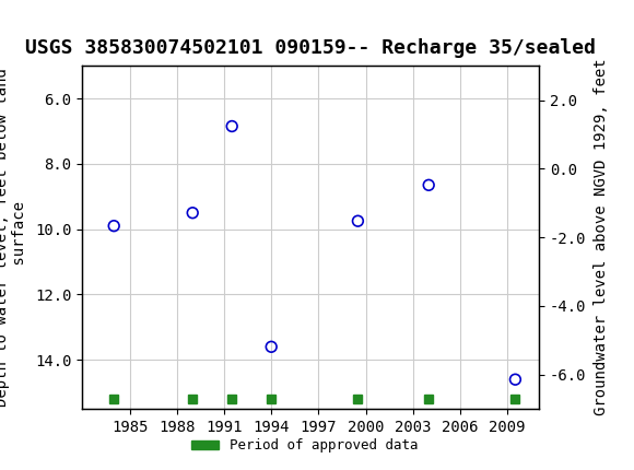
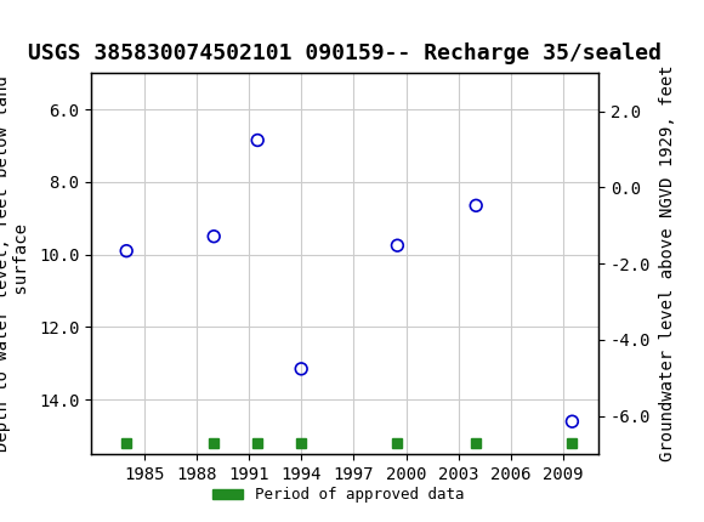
1994: 13.60 -> 13.15
